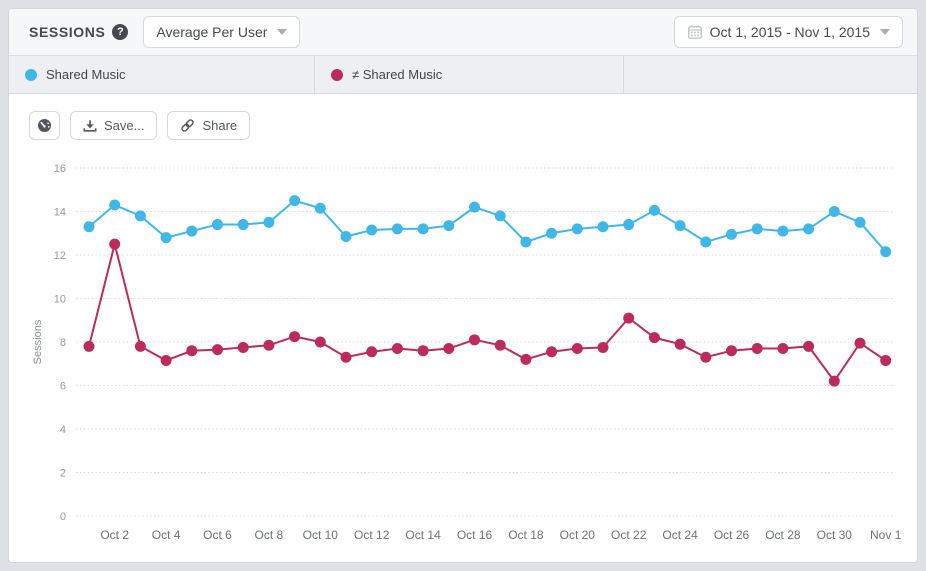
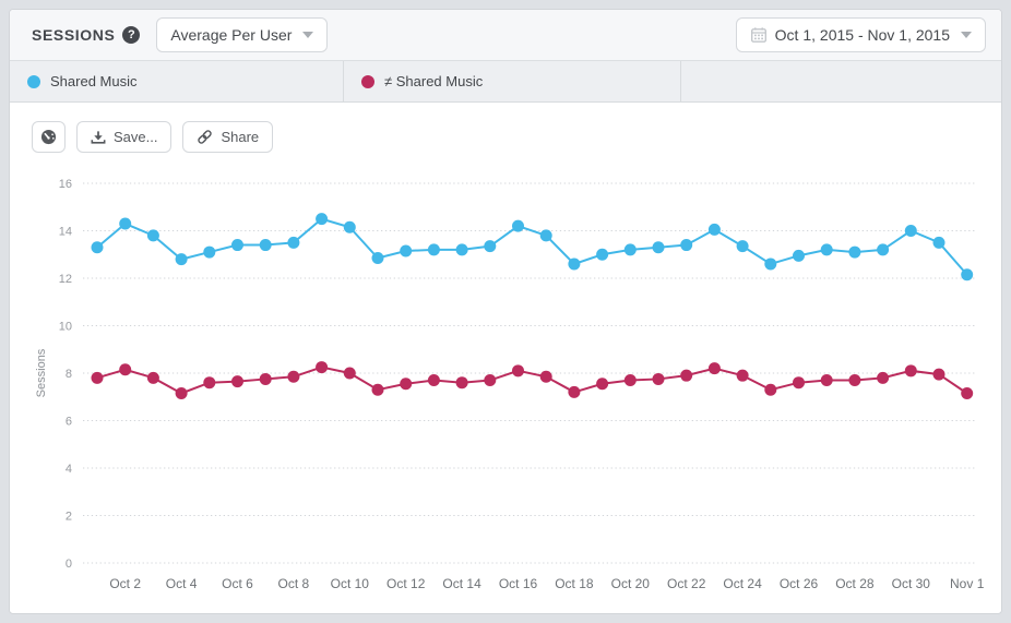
≠ Shared Music/Oct 2: 12.5 -> 8.2
≠ Shared Music/Oct 22: 9.1 -> 7.9
≠ Shared Music/Oct 30: 6.2 -> 8.1
